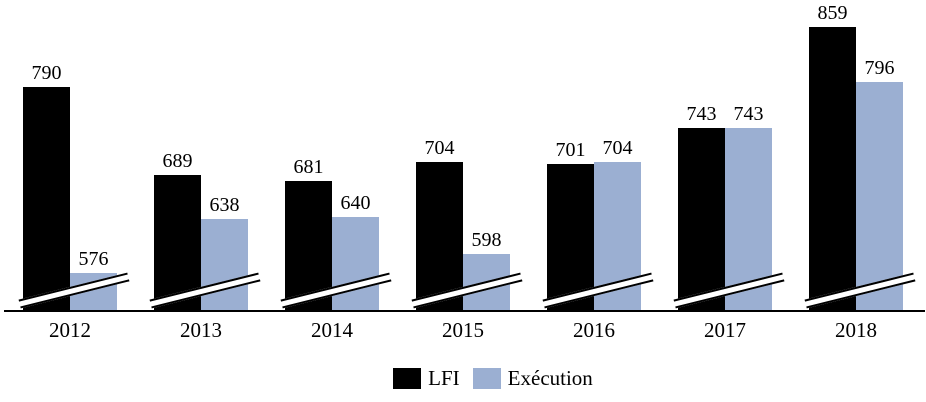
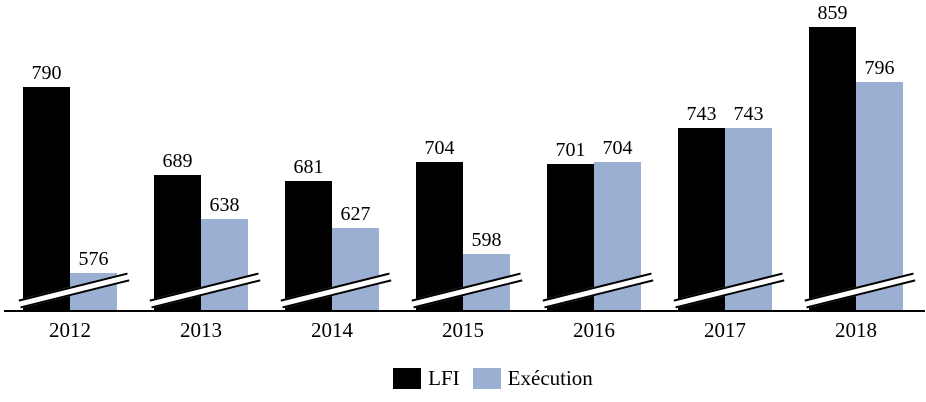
Exécution/2014: 640 -> 627
